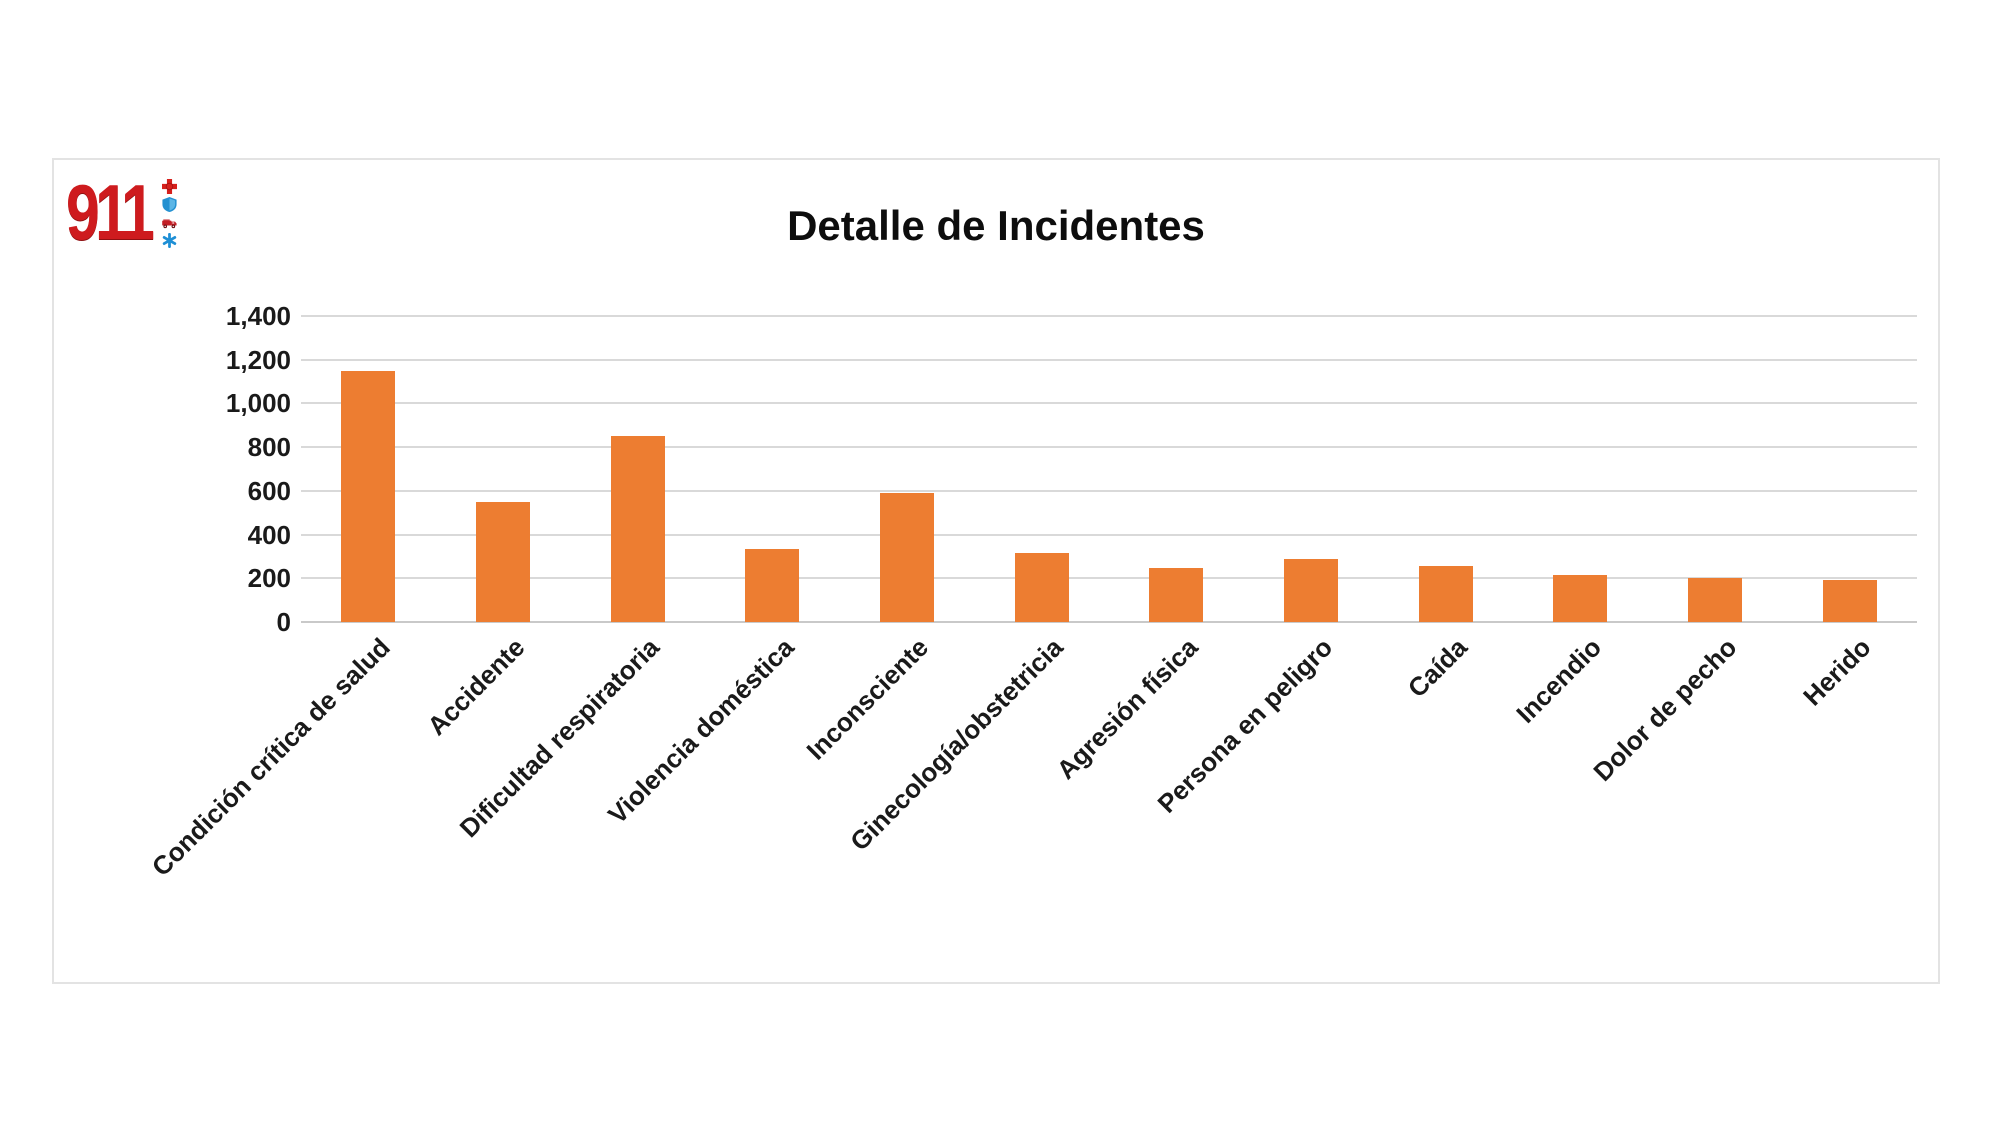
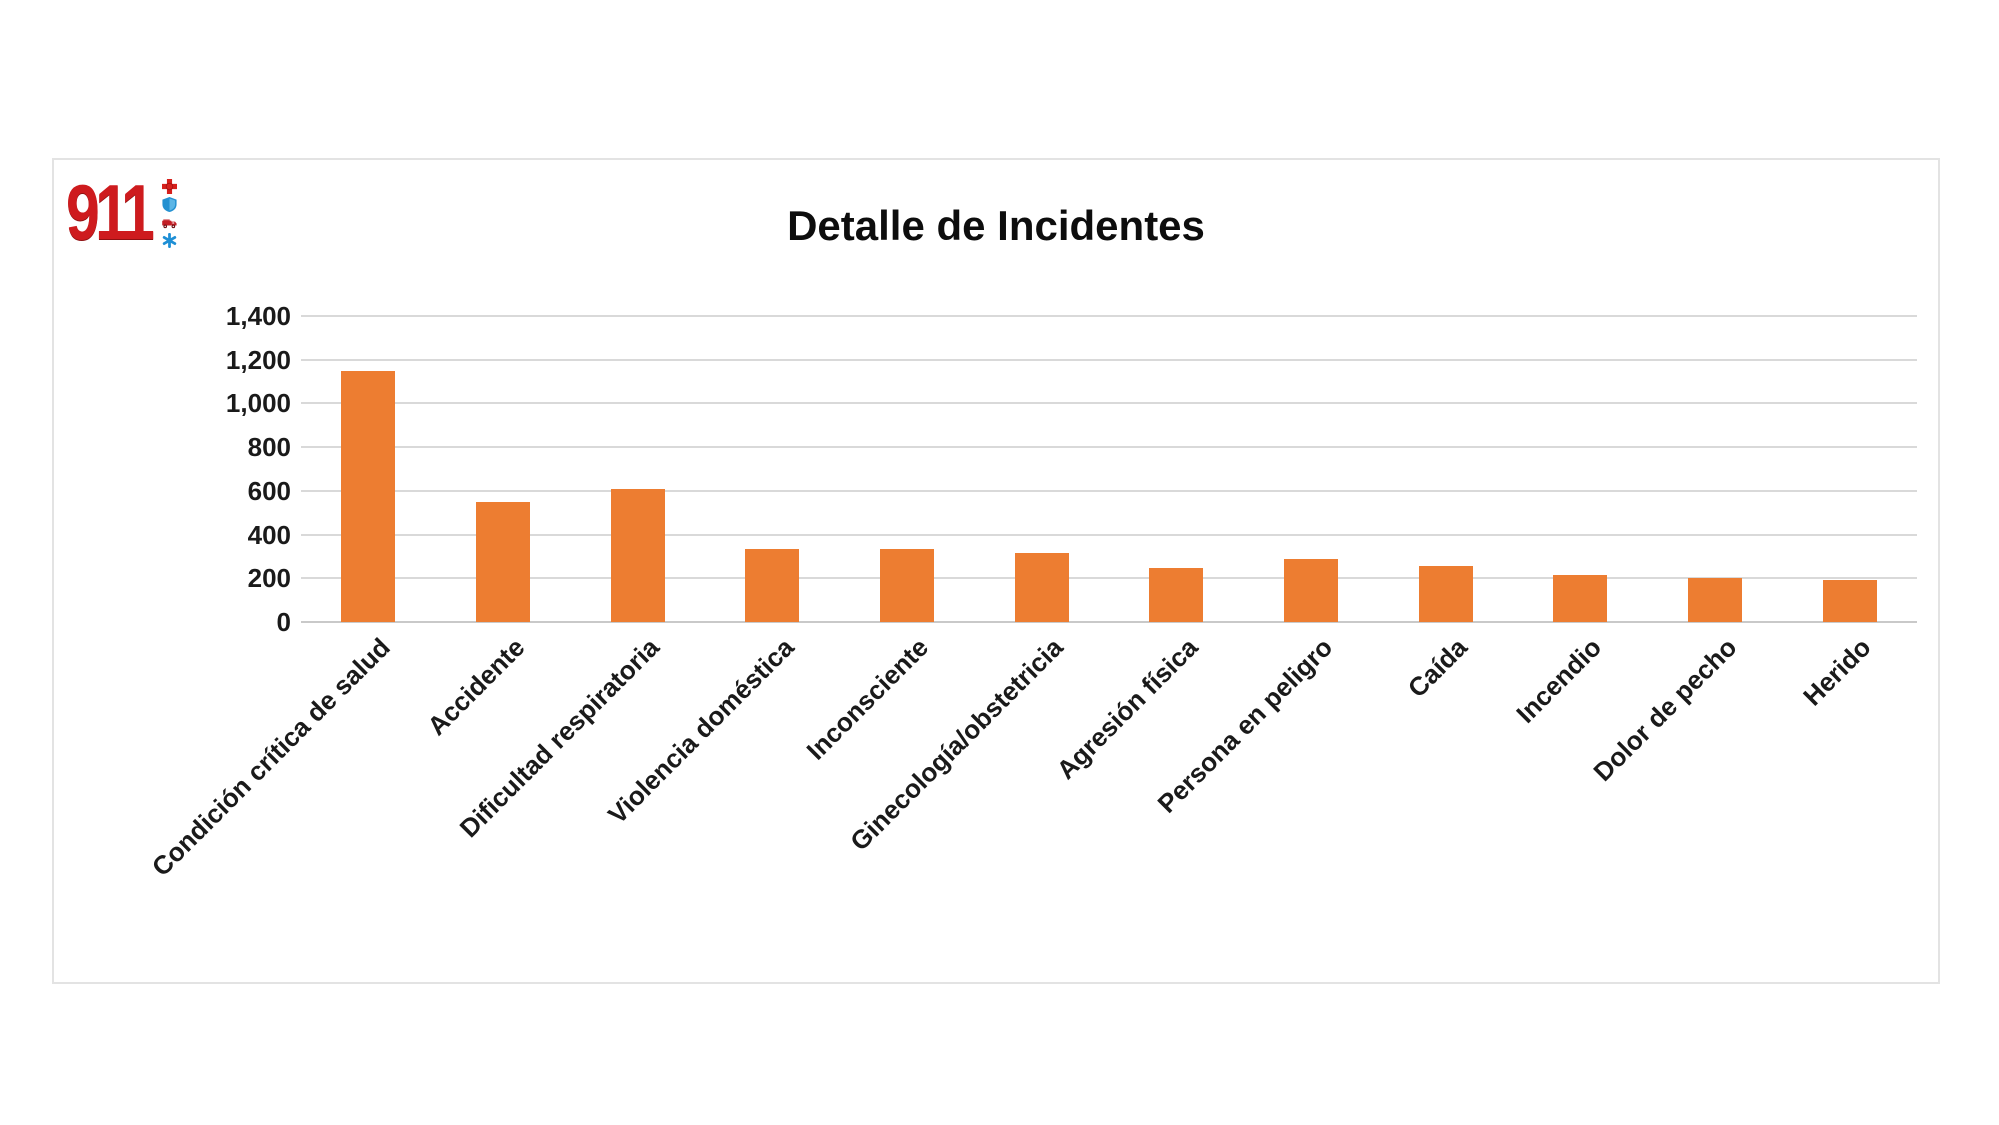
Dificultad respiratoria: 850 -> 610
Inconsciente: 590 -> 340
